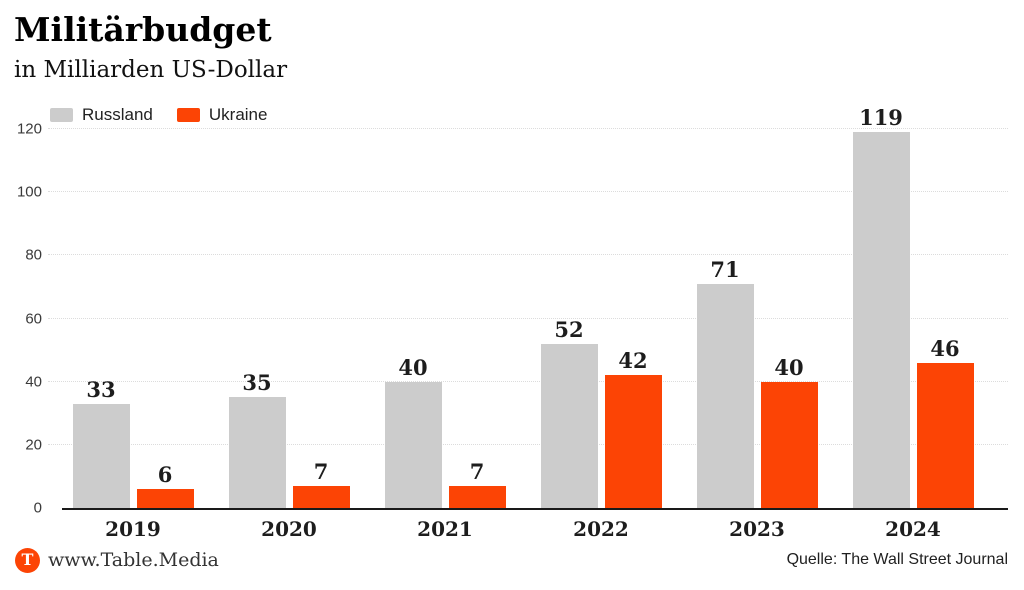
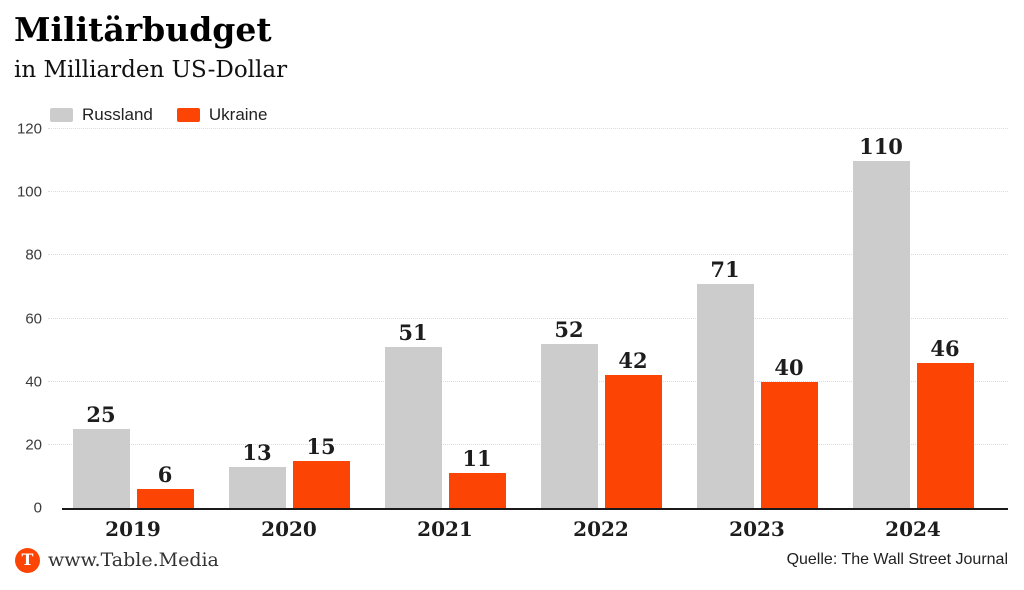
Russland/2019: 33 -> 25
Russland/2020: 35 -> 13
Ukraine/2020: 7 -> 15
Russland/2021: 40 -> 51
Ukraine/2021: 7 -> 11
Russland/2024: 119 -> 110
